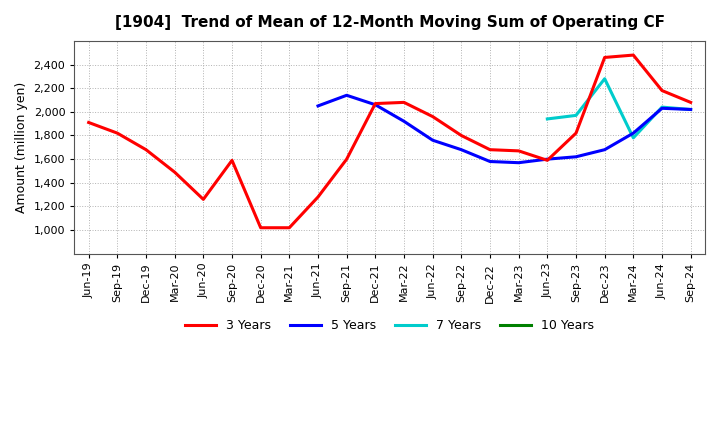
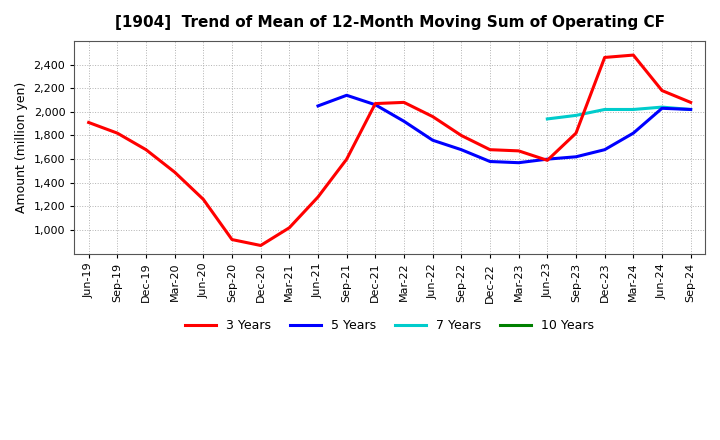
3 Years/Sep-20: 1,590 -> 920
3 Years/Dec-20: 1,020 -> 870
7 Years/Dec-23: 2,280 -> 2,020
7 Years/Mar-24: 1,780 -> 2,020
